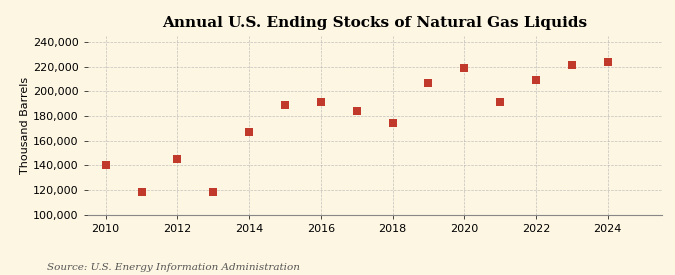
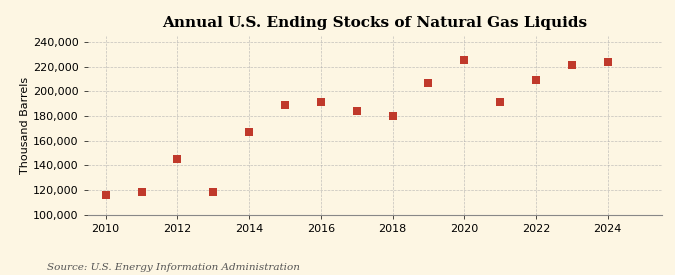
2010: 140,000 -> 116,000
2018: 174,000 -> 180,000
2020: 219,000 -> 225,000
